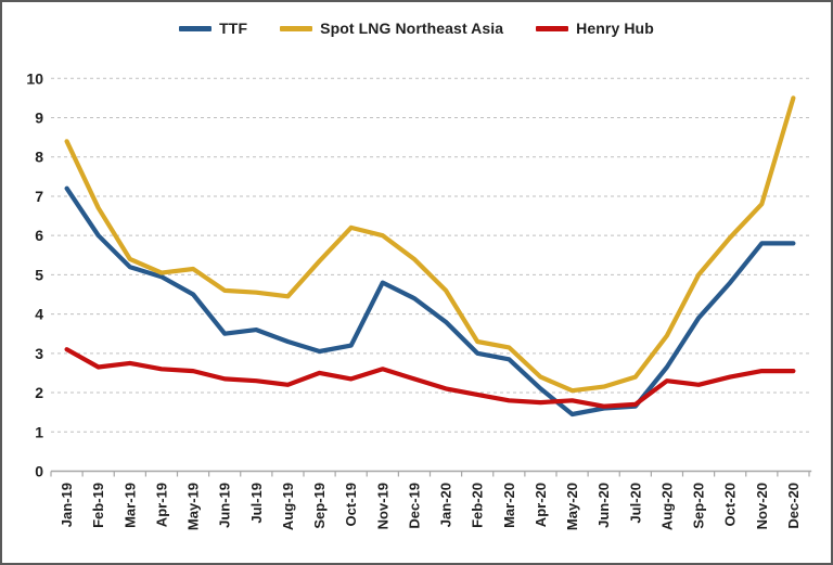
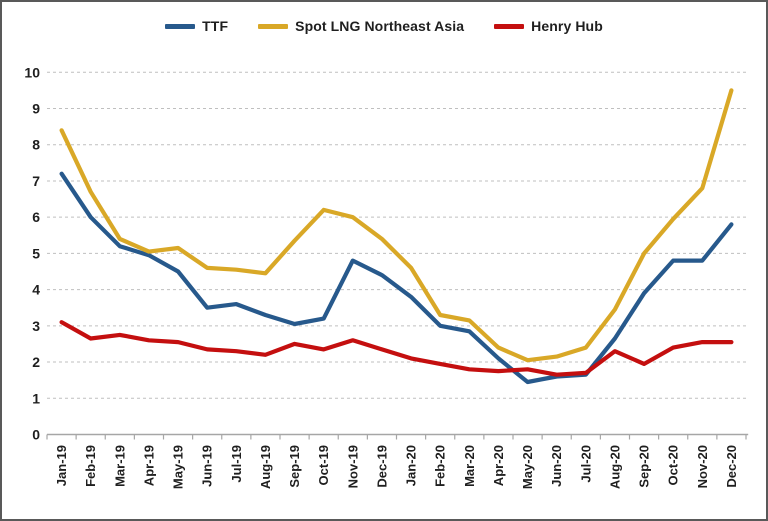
Henry Hub/Sep-20: 2.2 -> 1.9
TTF/Nov-20: 5.8 -> 4.8
